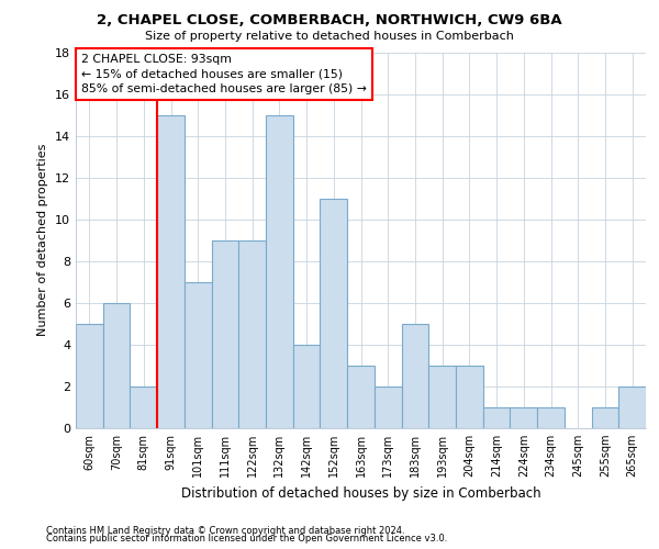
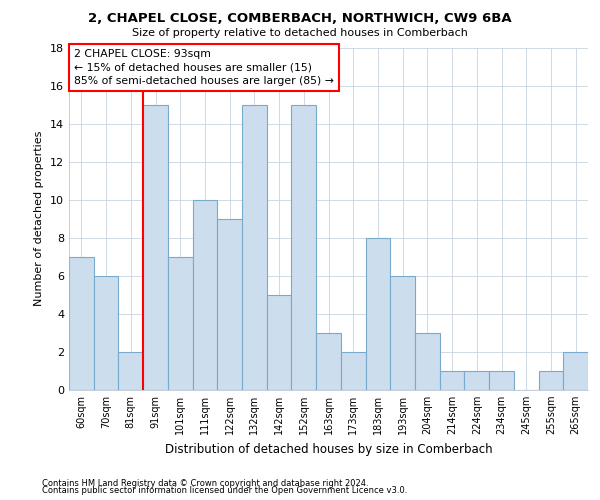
60sqm: 5 -> 7
111sqm: 9 -> 10
142sqm: 4 -> 5
152sqm: 11 -> 15
183sqm: 5 -> 8
193sqm: 3 -> 6
